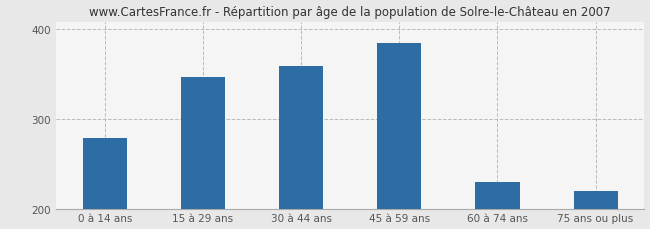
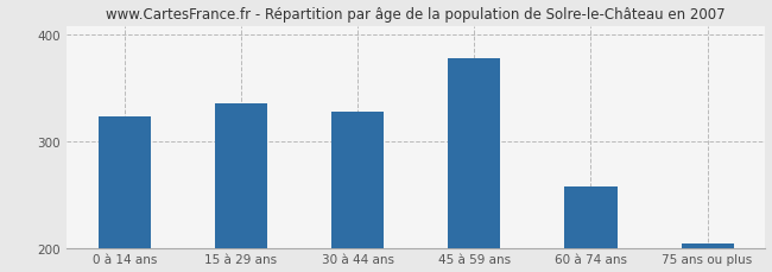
0 à 14 ans: 278 -> 323
15 à 29 ans: 346 -> 335
30 à 44 ans: 358 -> 327
45 à 59 ans: 384 -> 377
60 à 74 ans: 230 -> 257
75 ans ou plus: 220 -> 204
